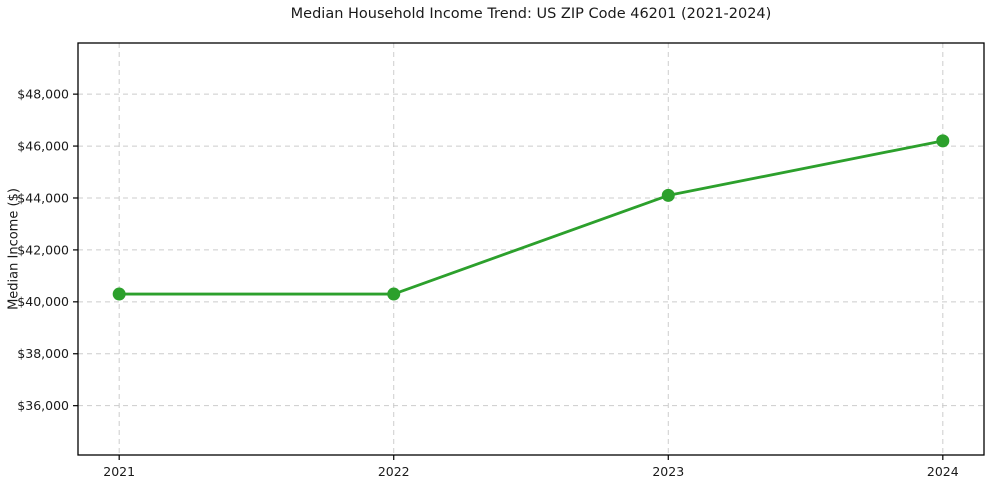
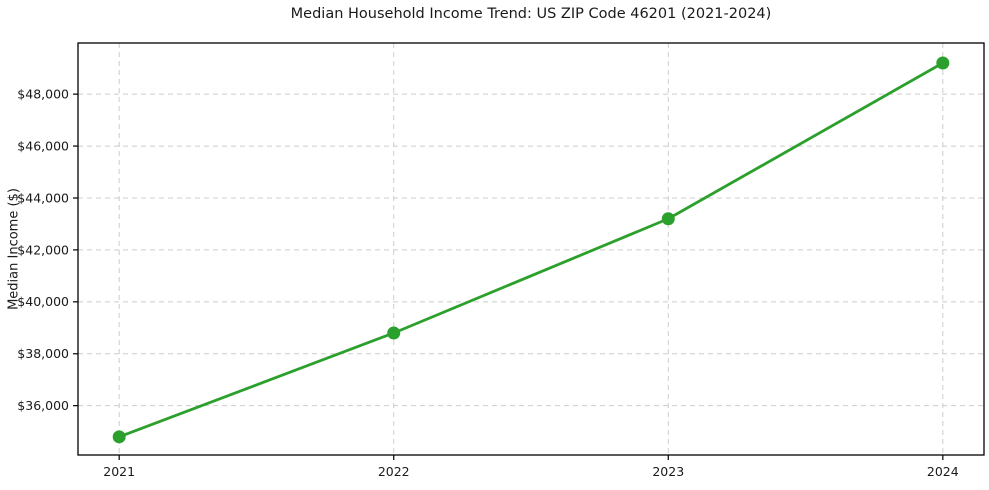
2021: $40300 -> $34800
2022: $40300 -> $38800
2023: $44100 -> $43200
2024: $46200 -> $49200
